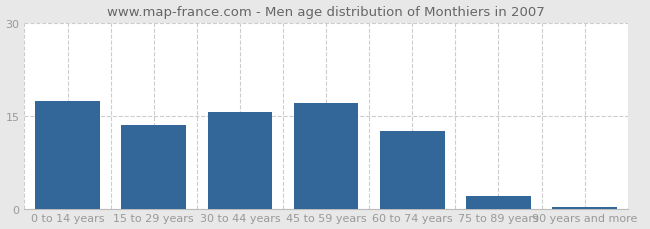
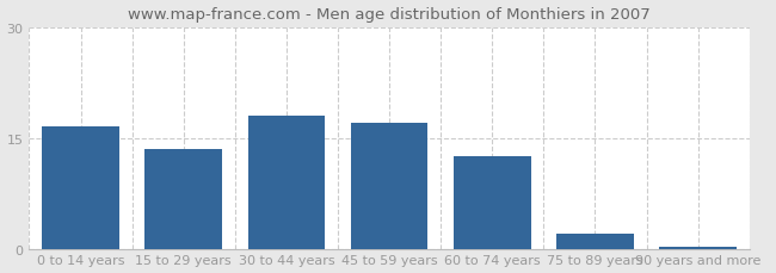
0 to 14 years: 17.4 -> 16.5
30 to 44 years: 15.6 -> 18.0
